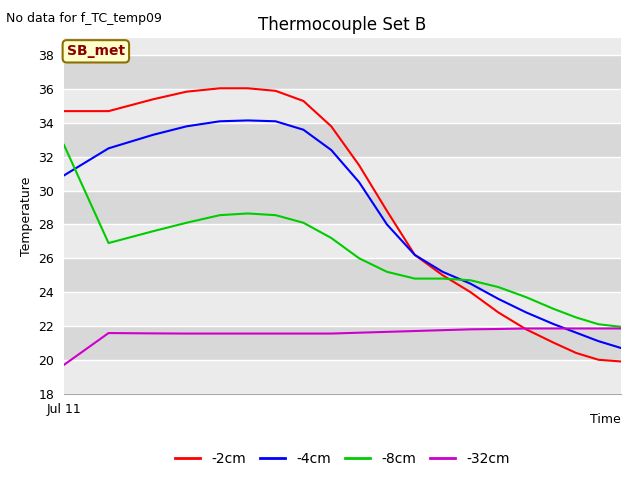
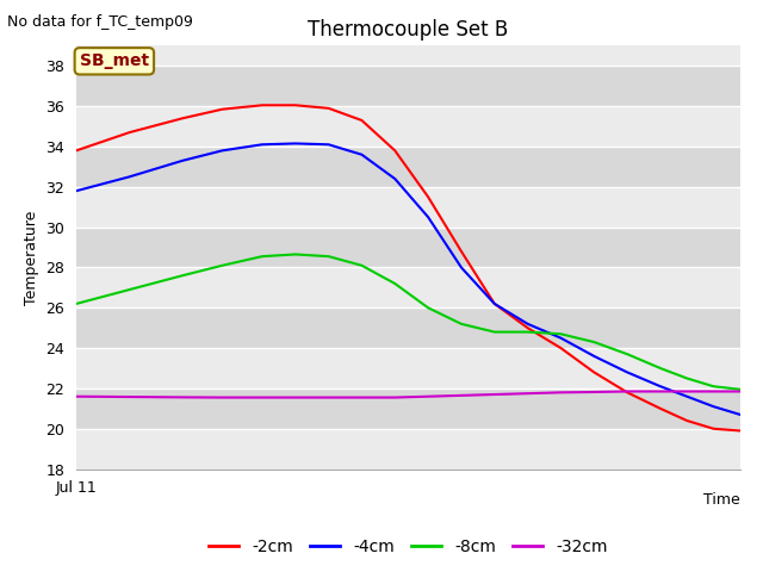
-2cm/Jul 11: 34.7 -> 33.8
-4cm/Jul 11: 30.9 -> 31.8
-8cm/Jul 11: 32.7 -> 26.2
-32cm/Jul 11: 19.7 -> 21.6
